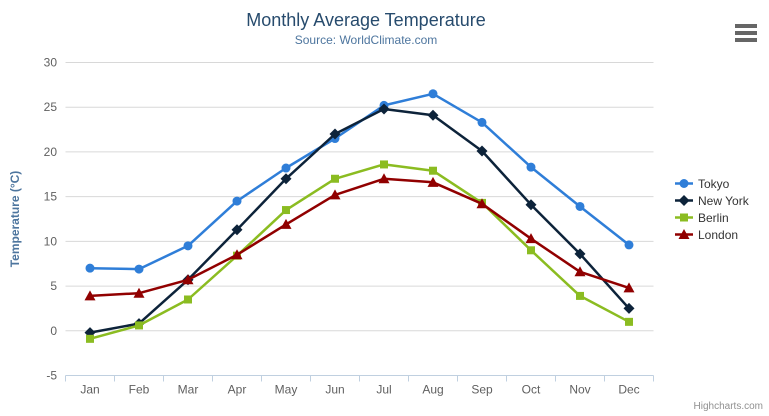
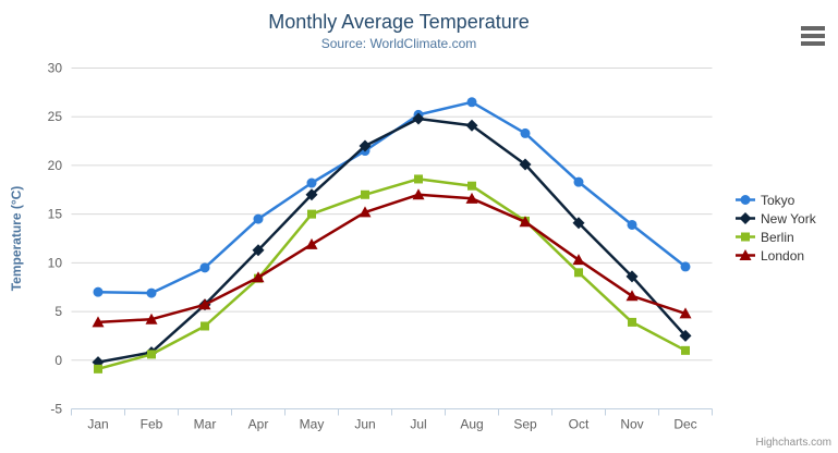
Berlin/May: 14 -> 15
